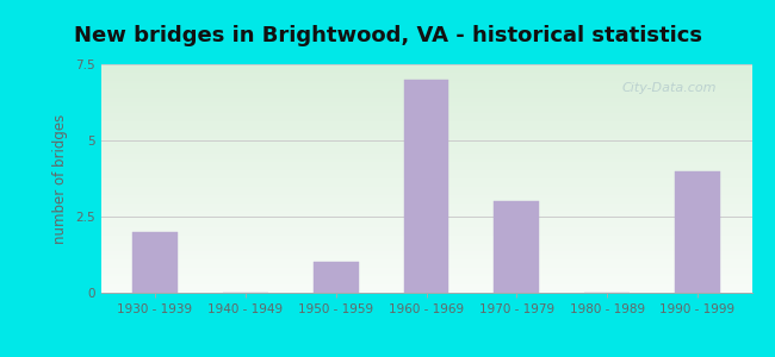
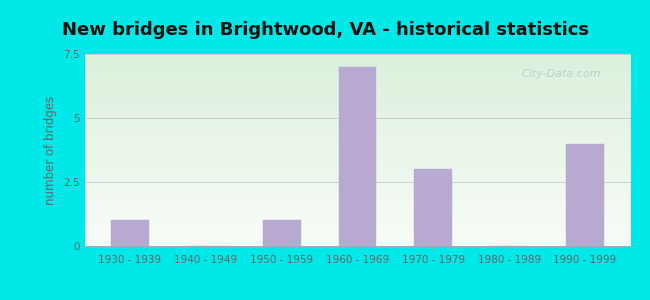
1930 - 1939: 2 -> 1
